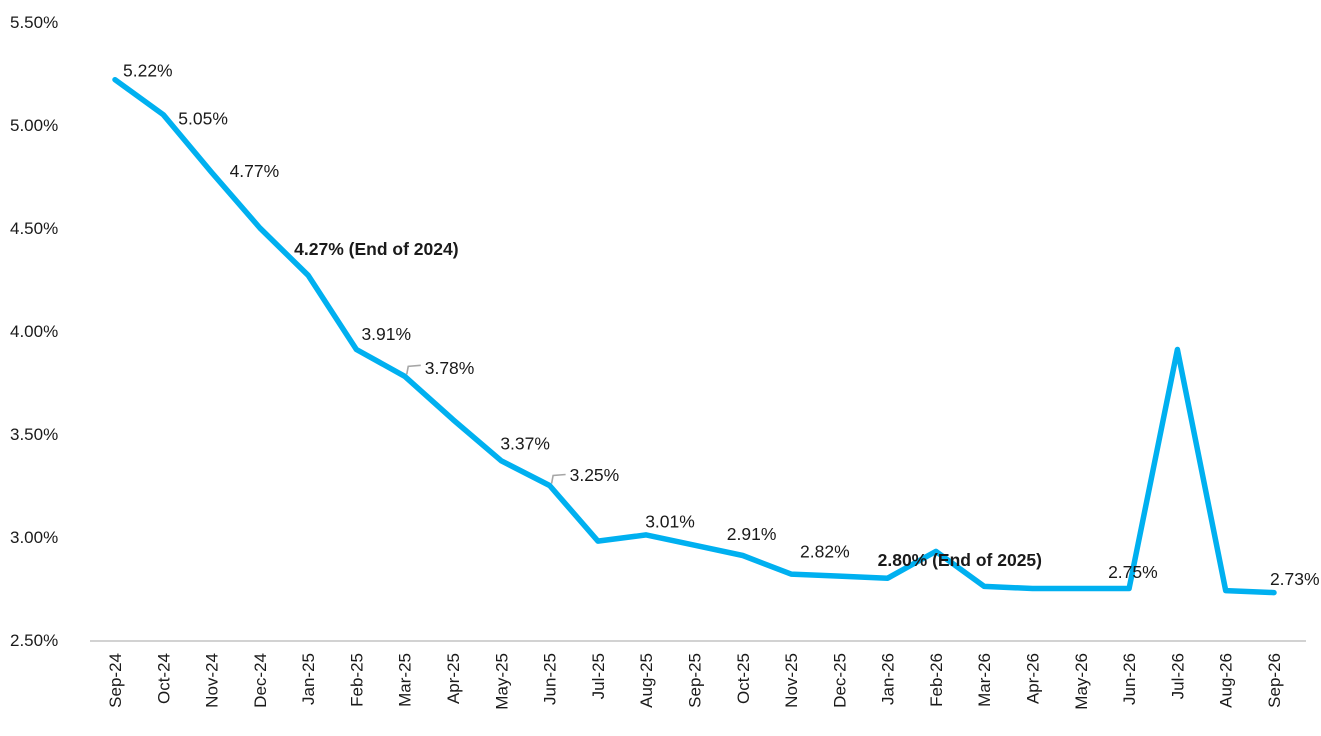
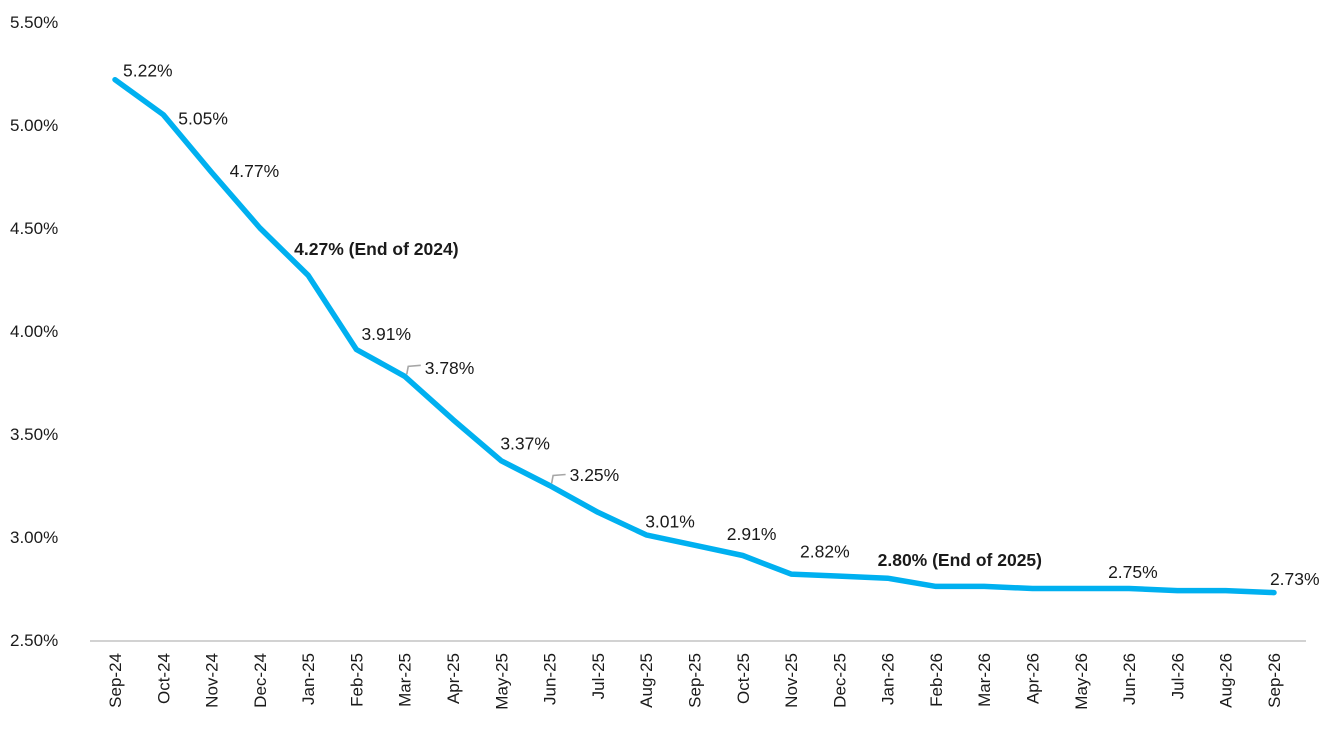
Jul-25: 2.98% -> 3.12%
Feb-26: 2.93% -> 2.76%
Jul-26: 3.91% -> 2.74%
